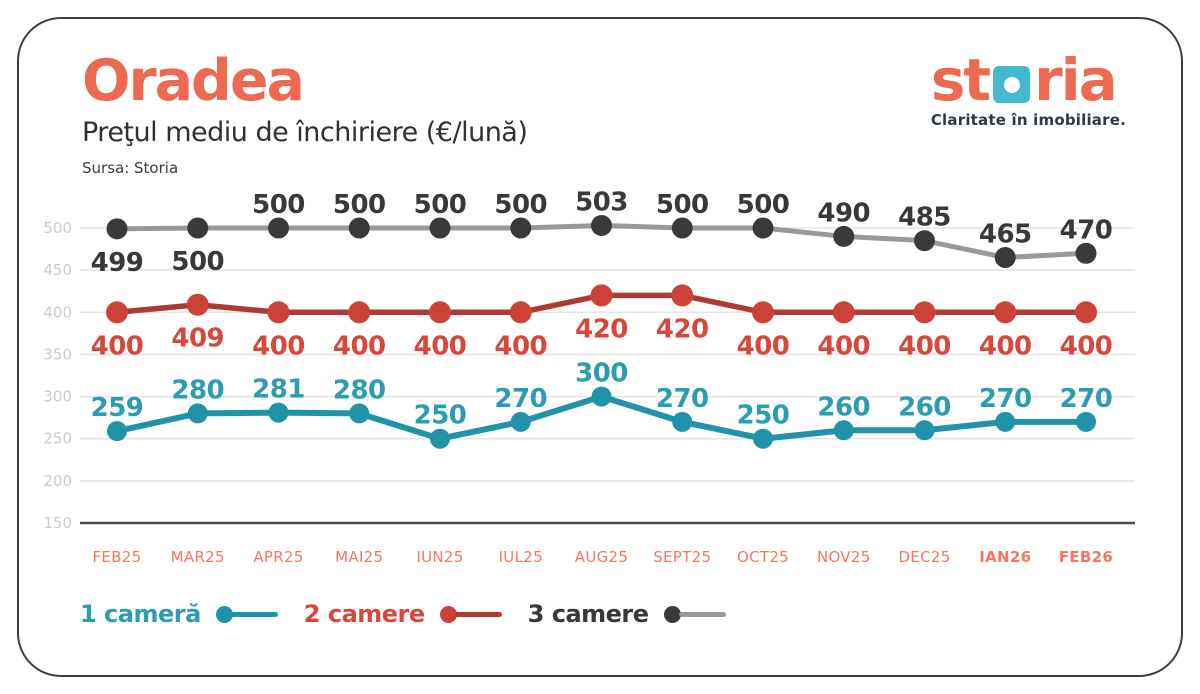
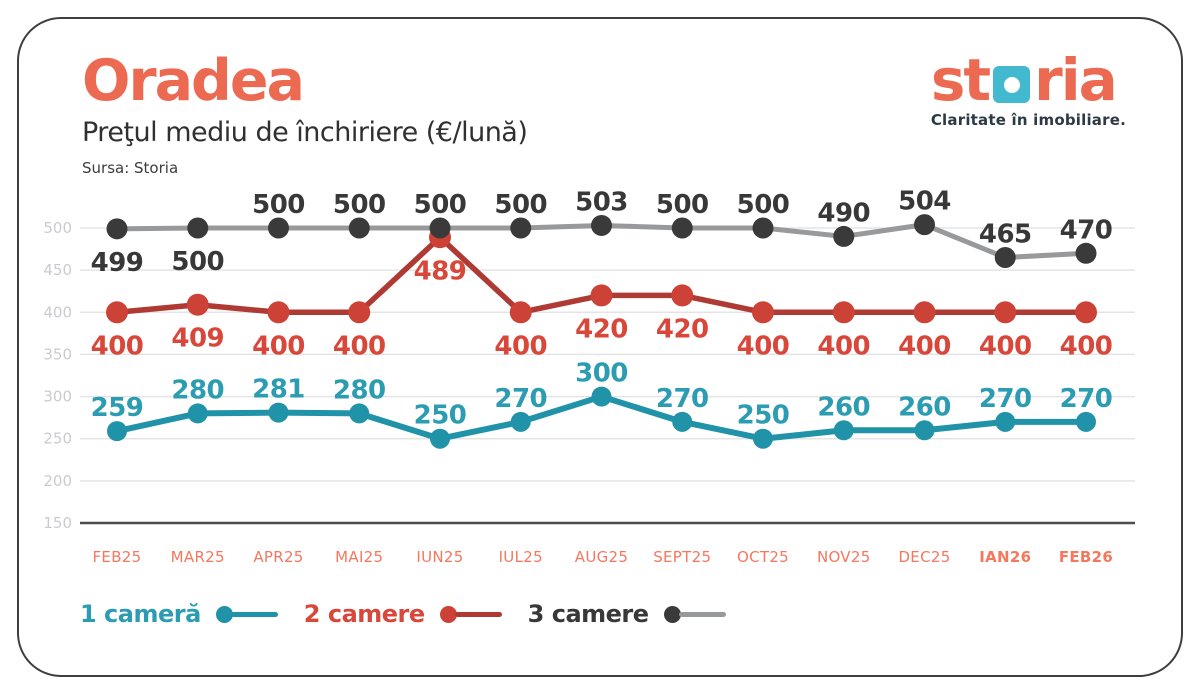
2 camere/IUN25: 400 -> 489
3 camere/DEC25: 485 -> 504
